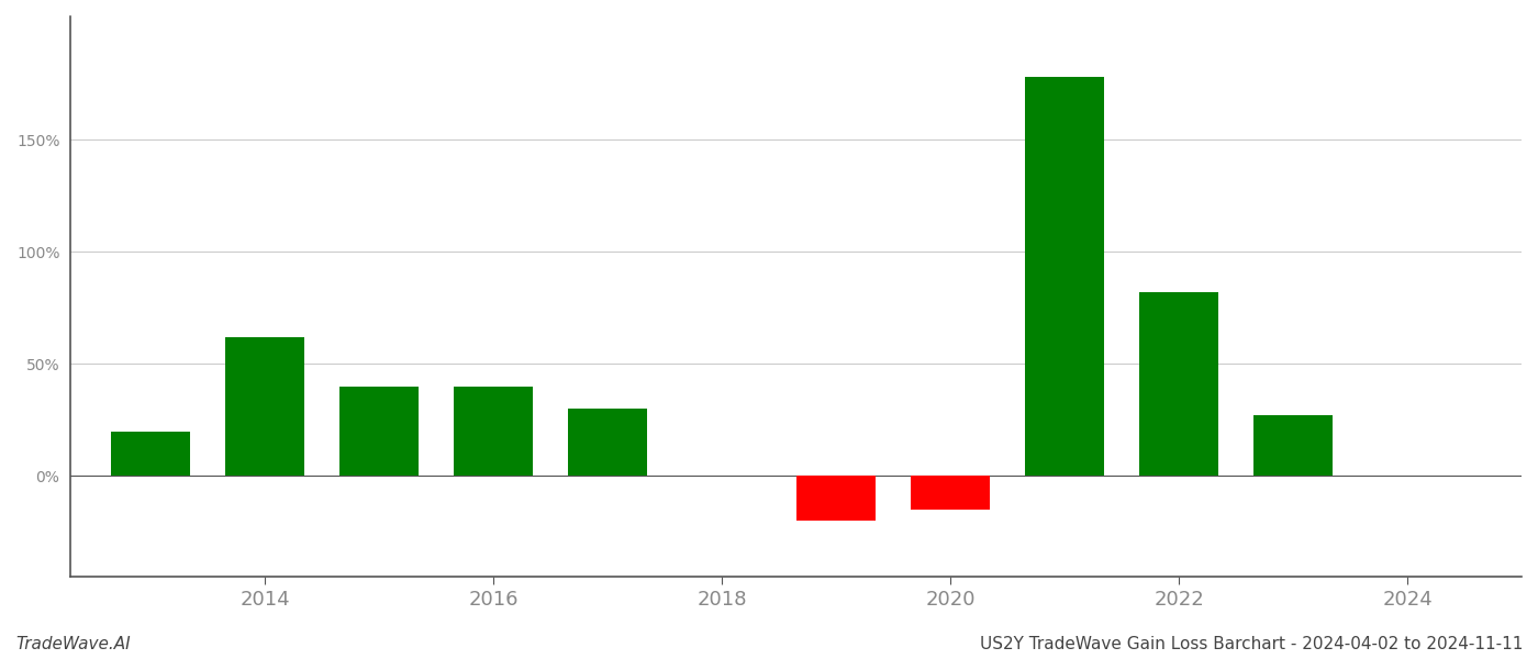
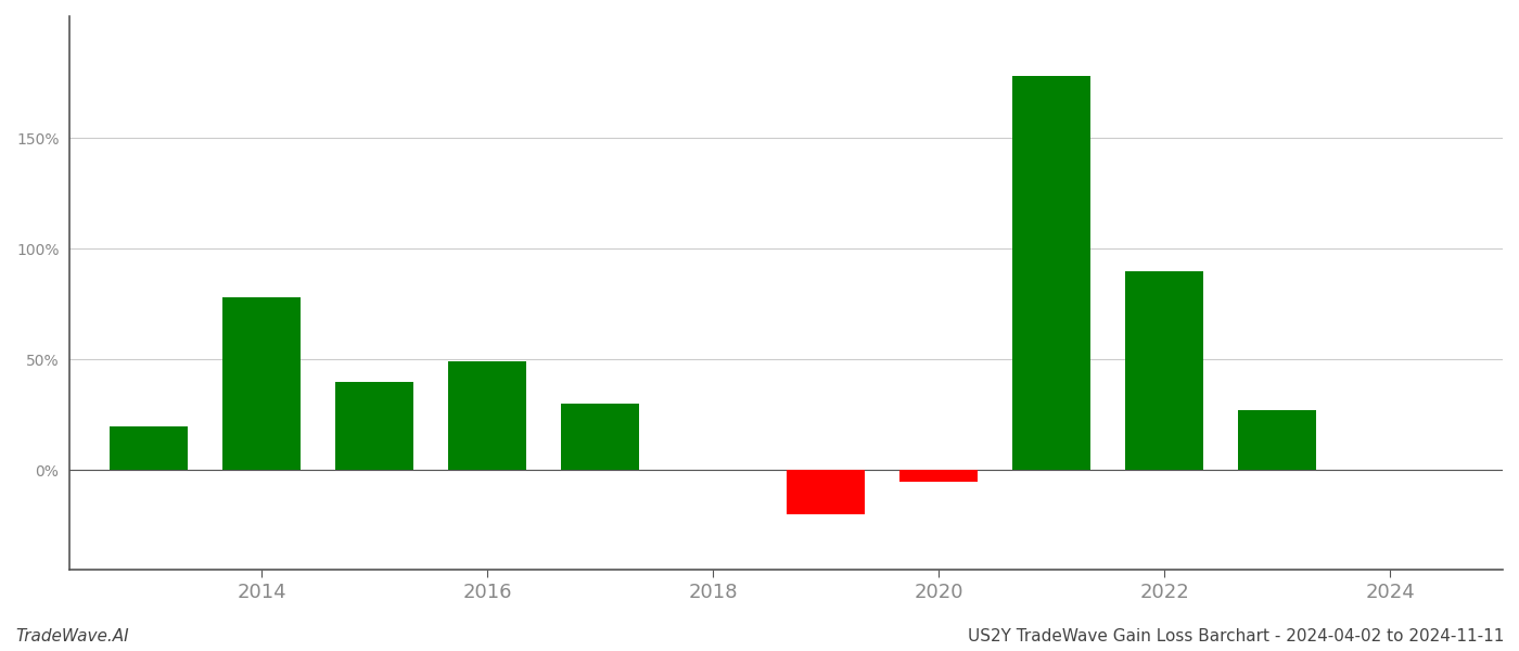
2014: 62% -> 78%
2016: 40% -> 49%
2020: -15% -> -5%
2022: 82% -> 90%
